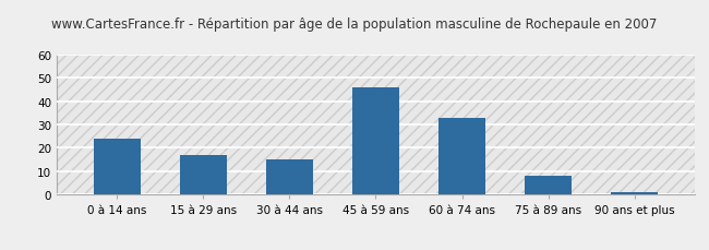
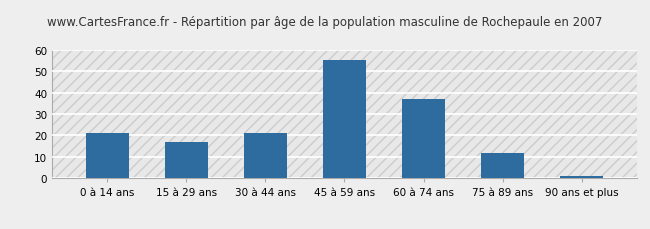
0 à 14 ans: 24 -> 21
30 à 44 ans: 15 -> 21
45 à 59 ans: 46 -> 55
60 à 74 ans: 33 -> 37
75 à 89 ans: 8 -> 12
